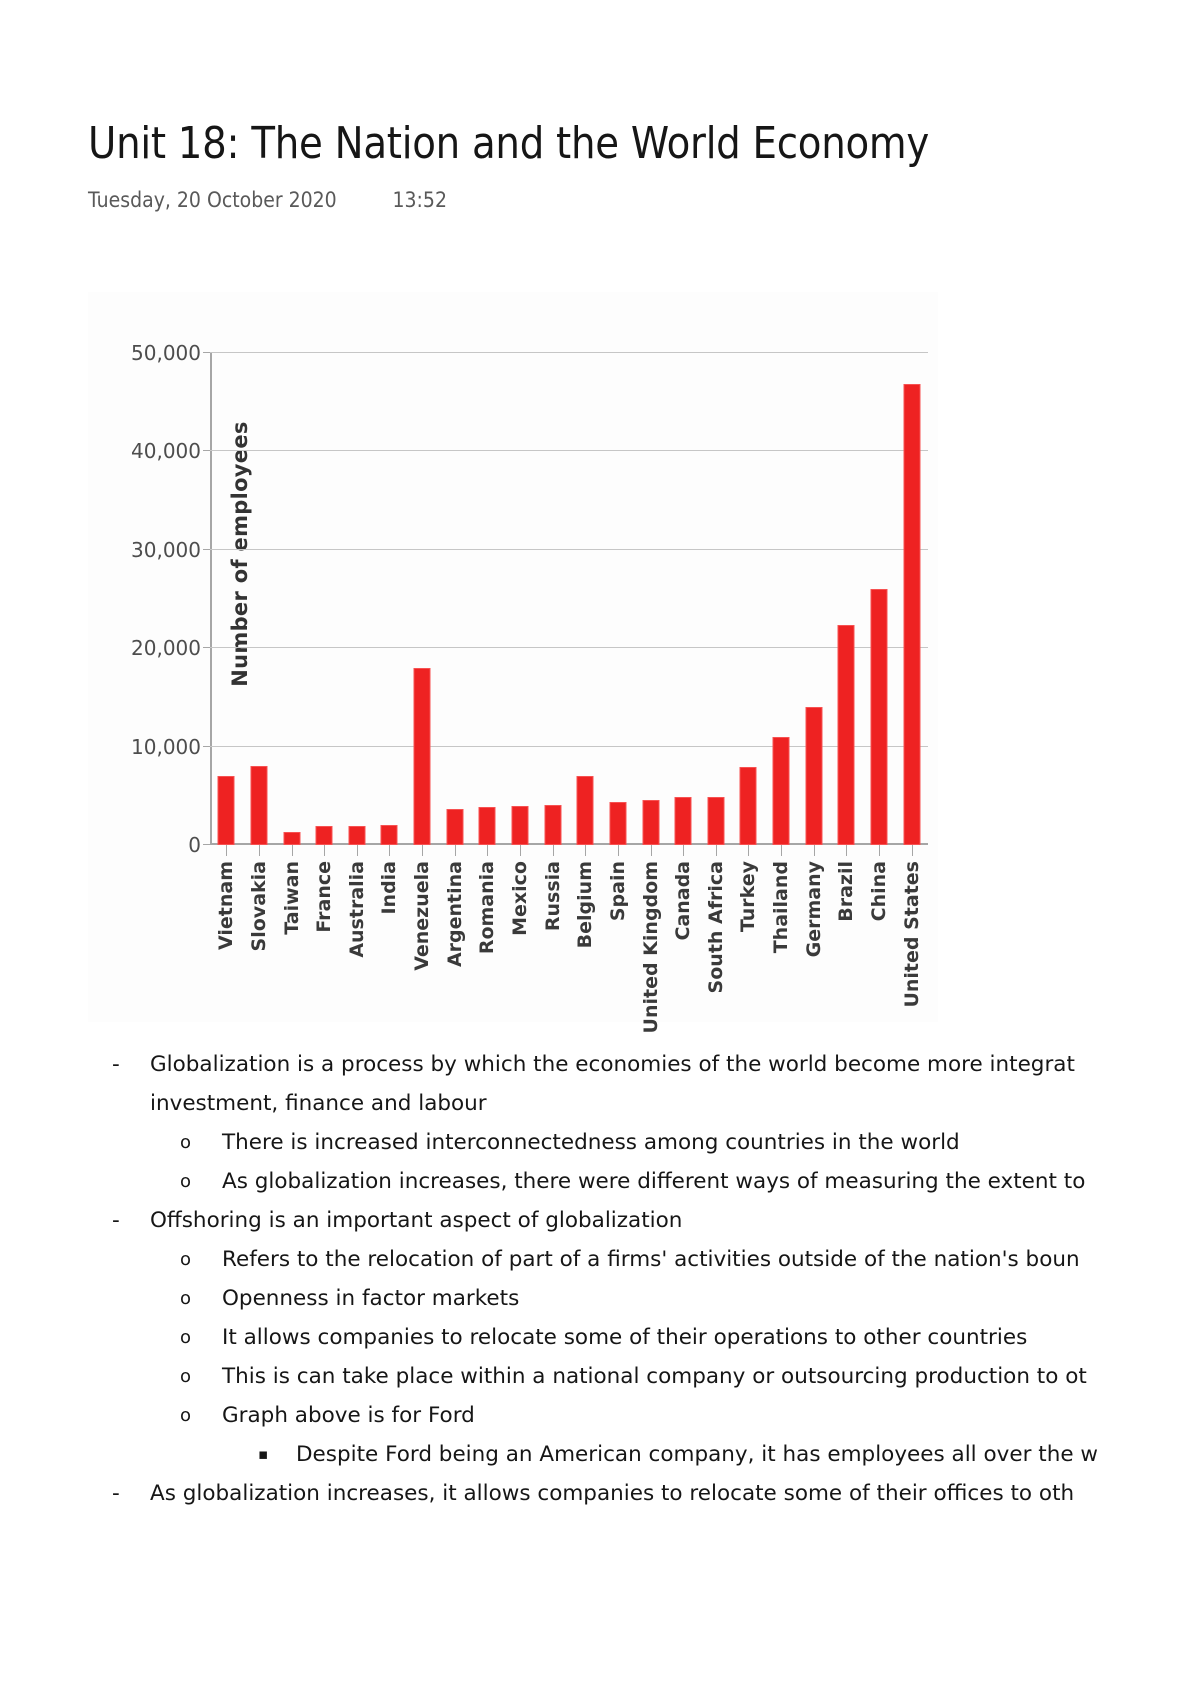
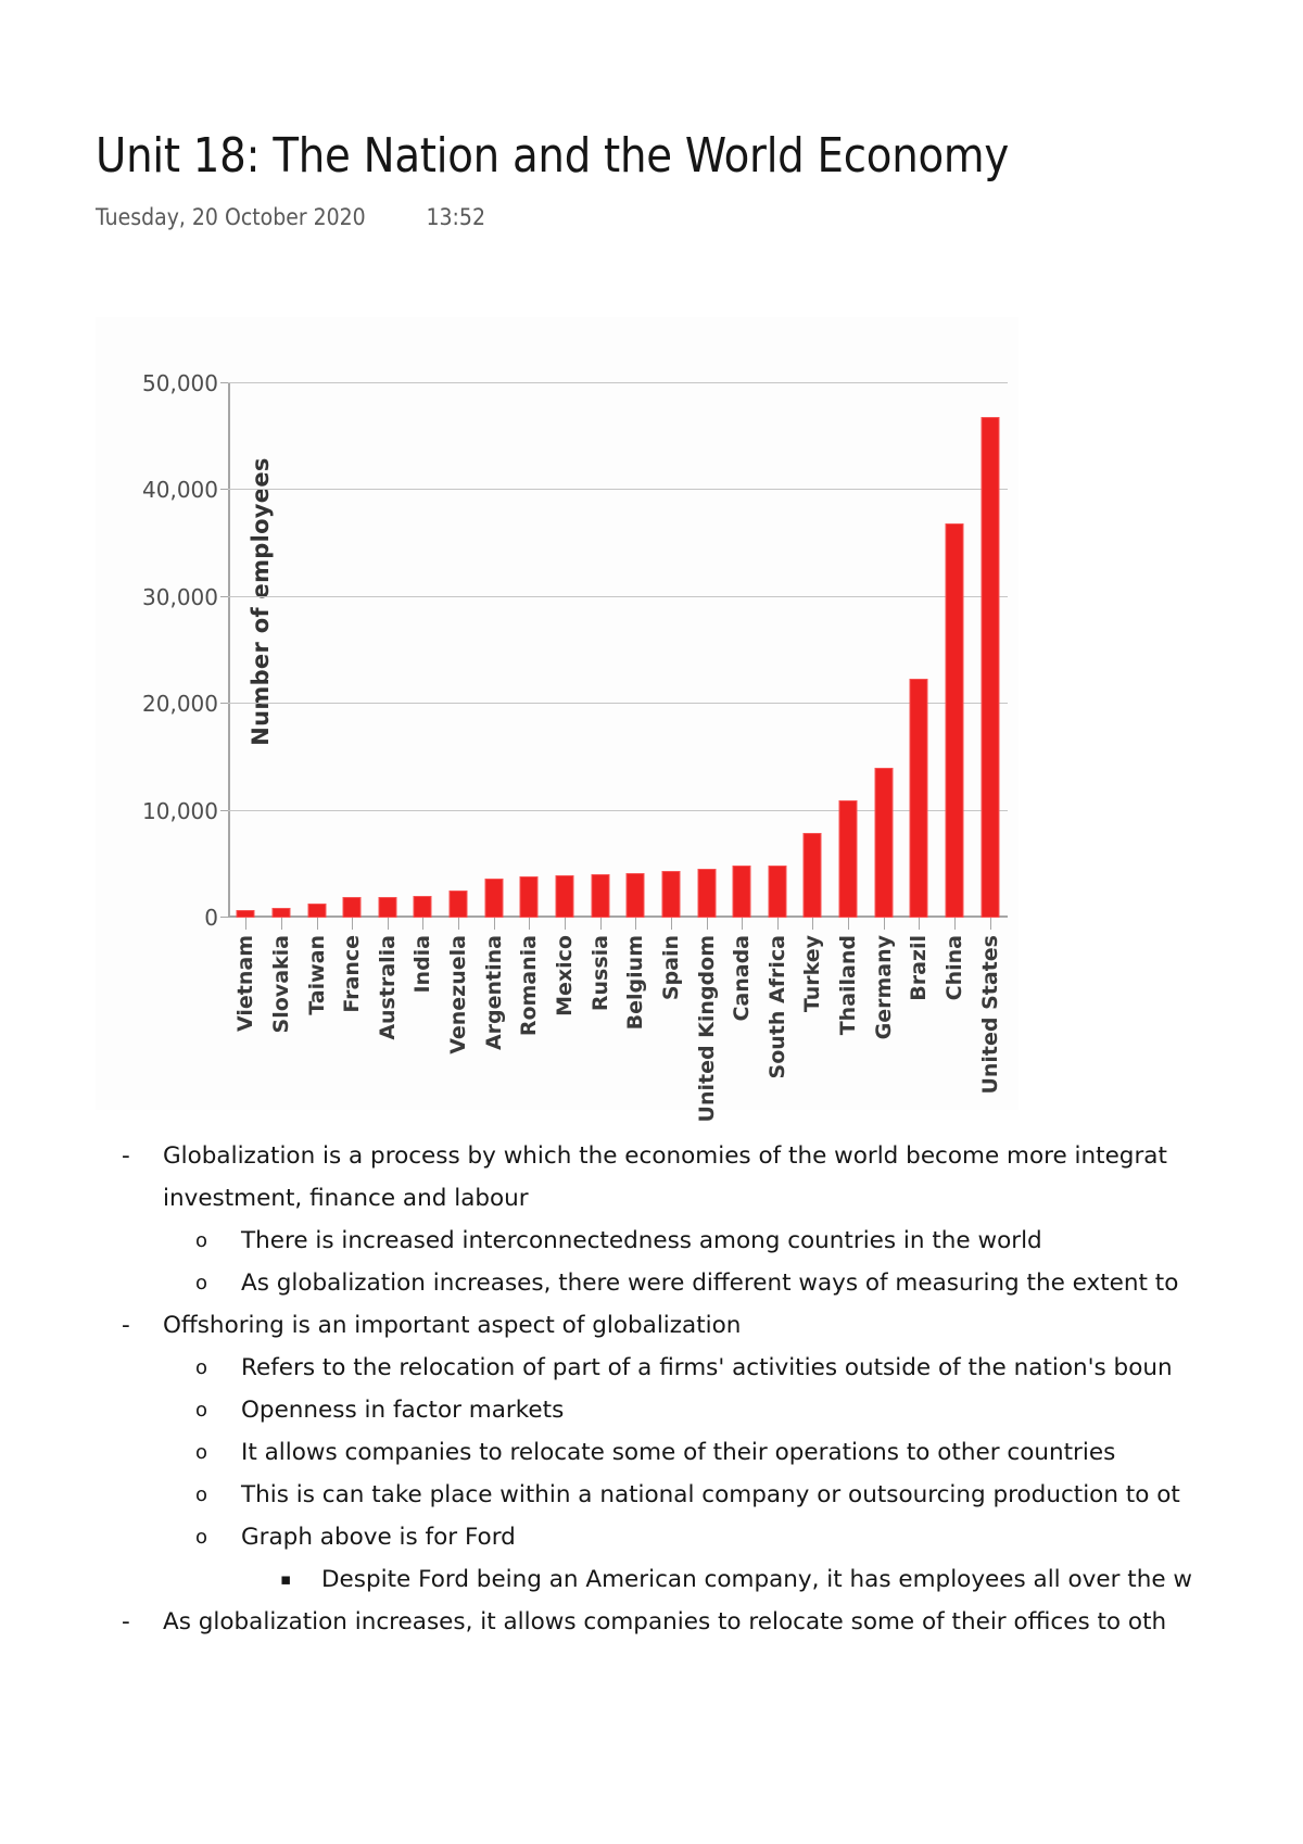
Vietnam: 7000 -> 1000
Slovakia: 8000 -> 1000
Venezuela: 18000 -> 2000
Belgium: 7000 -> 4000
China: 26000 -> 37000
